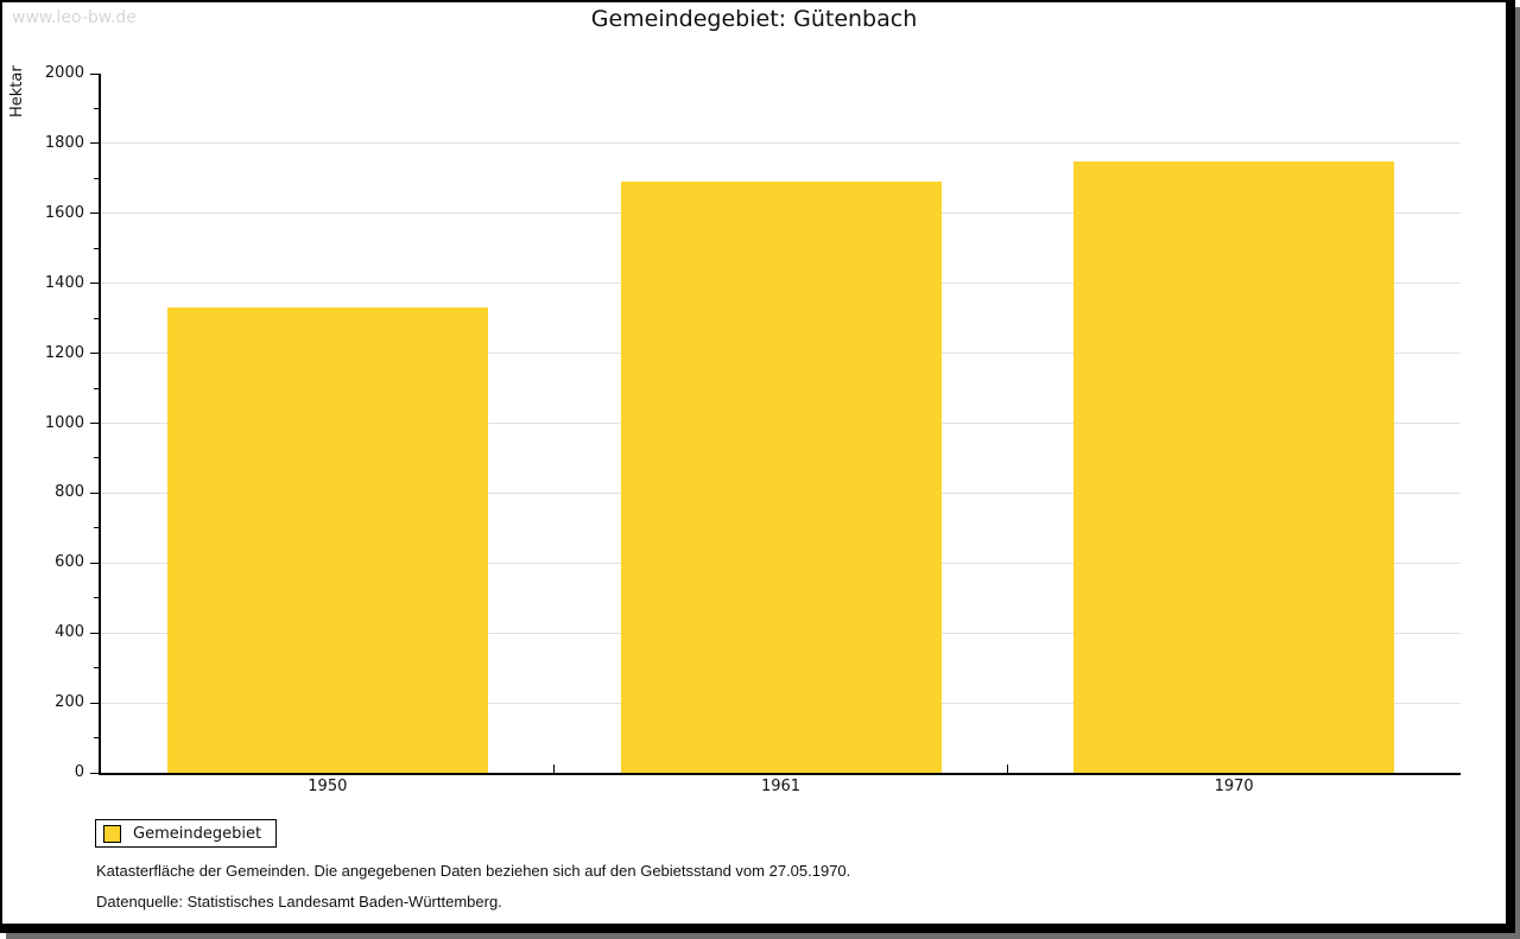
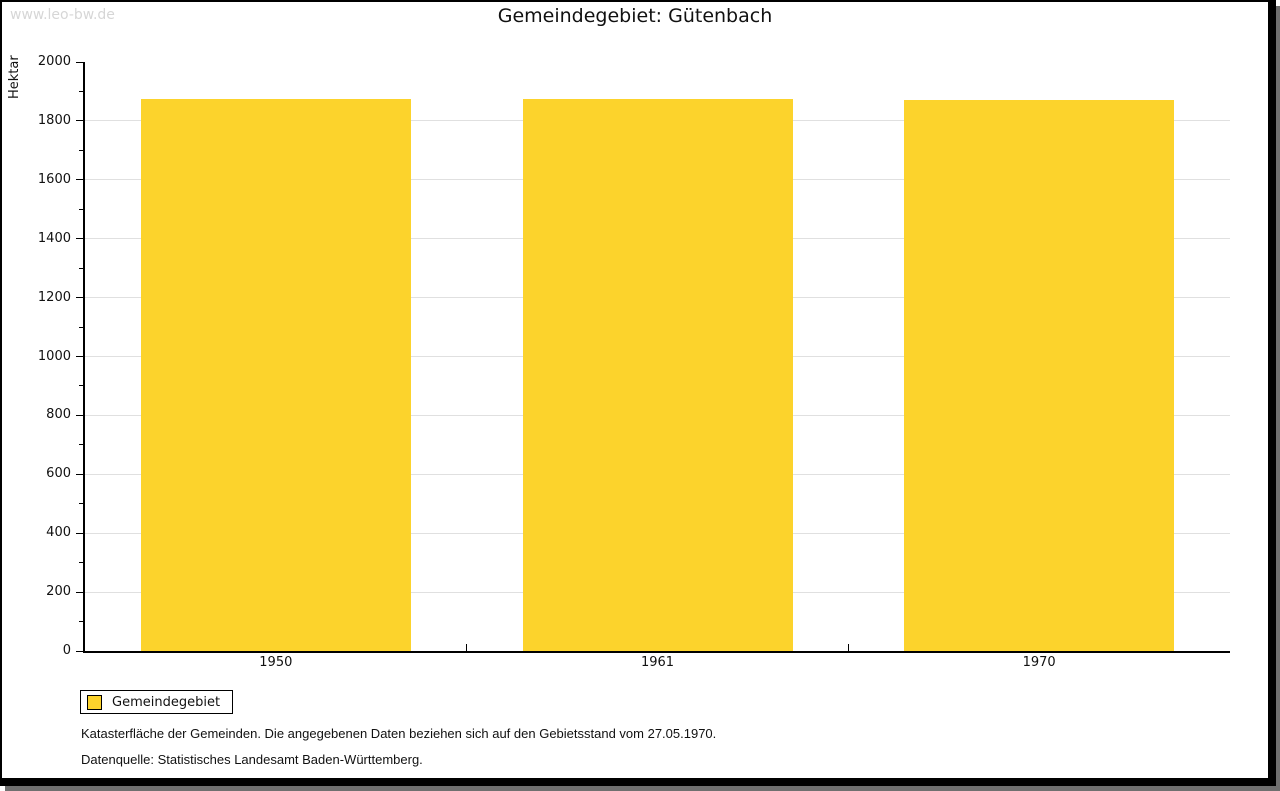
1950: 1330 -> 1870
1961: 1690 -> 1870
1970: 1750 -> 1870
